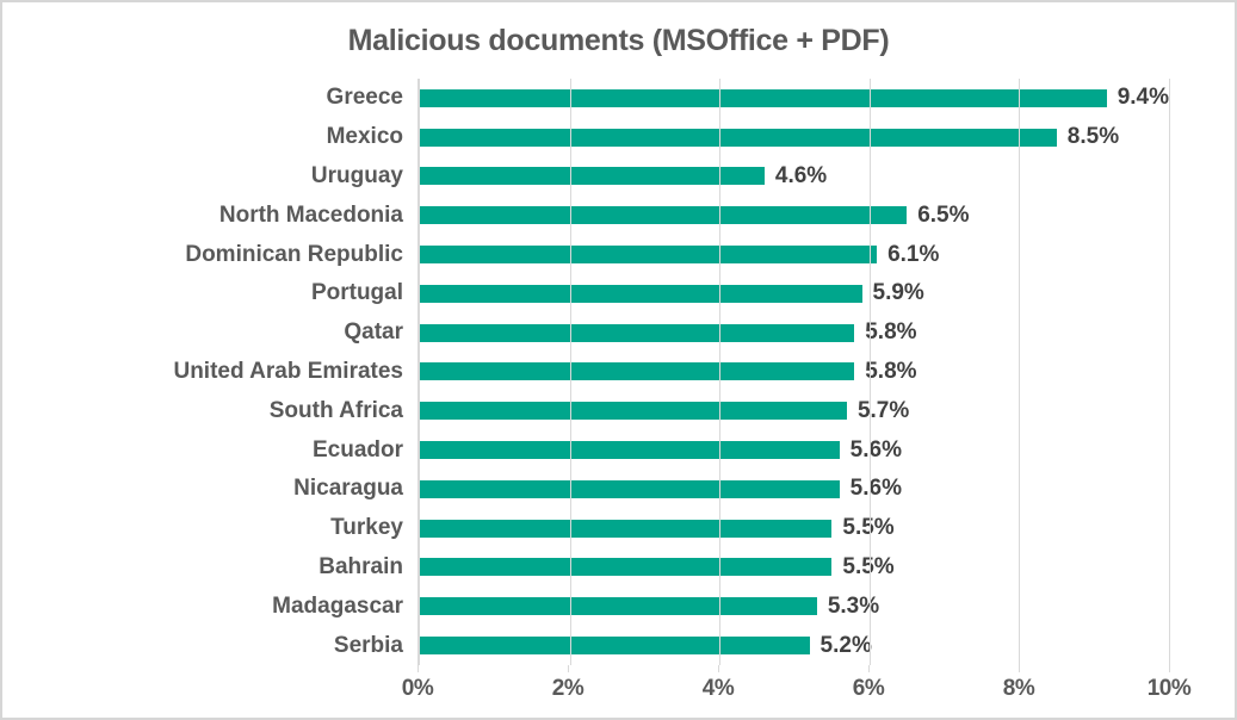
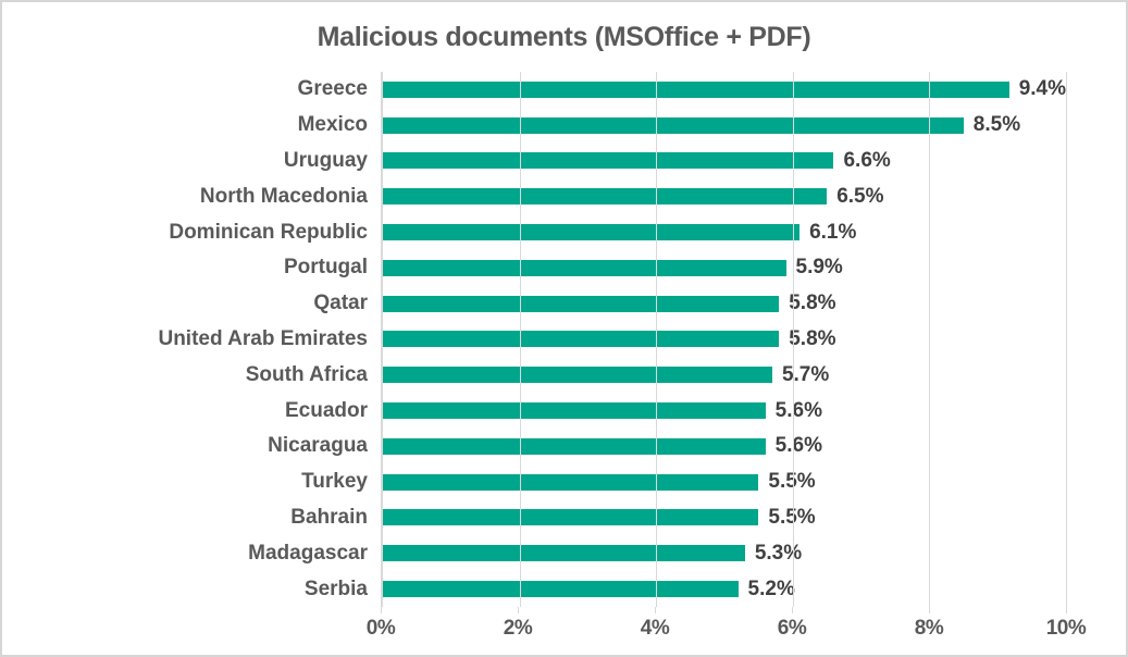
Uruguay: 4.6% -> 6.6%
